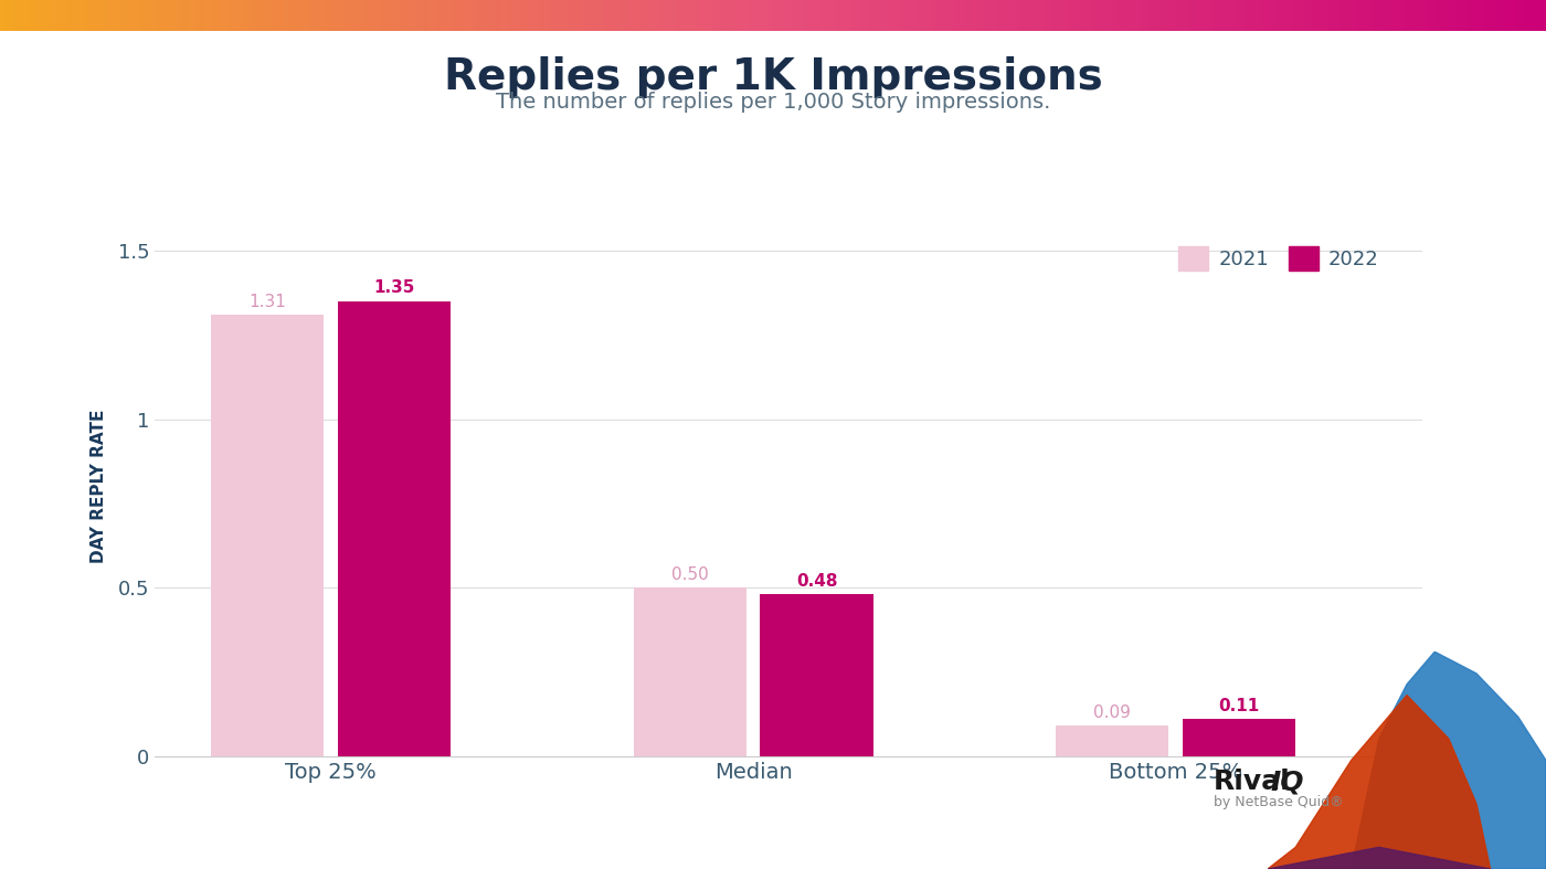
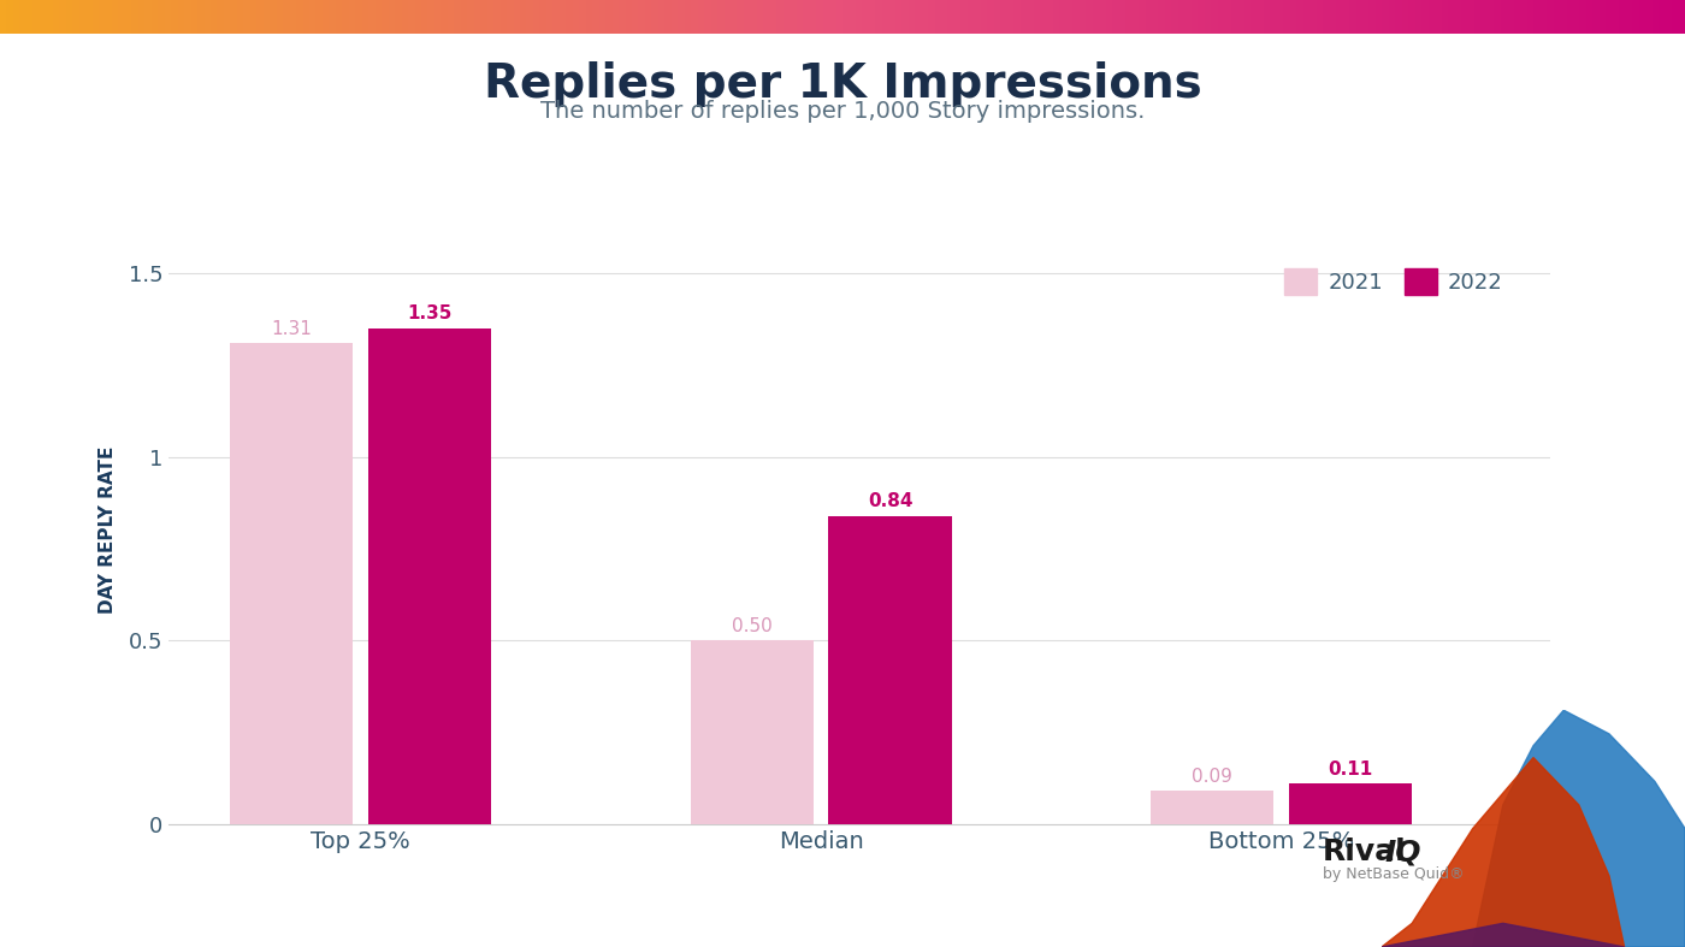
2022/Median: 0.48 -> 0.84
